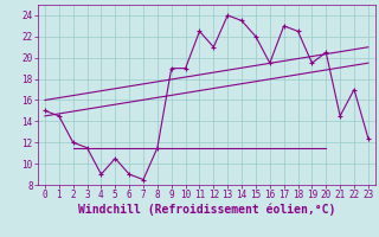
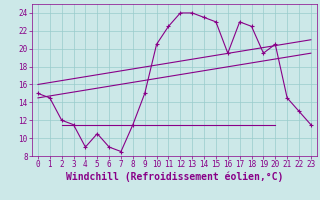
9: 19.0 -> 15.0
10: 19.0 -> 20.5
12: 21.0 -> 24.0
15: 22.0 -> 23.0
22: 17.0 -> 13.0
23: 12.4 -> 11.5
